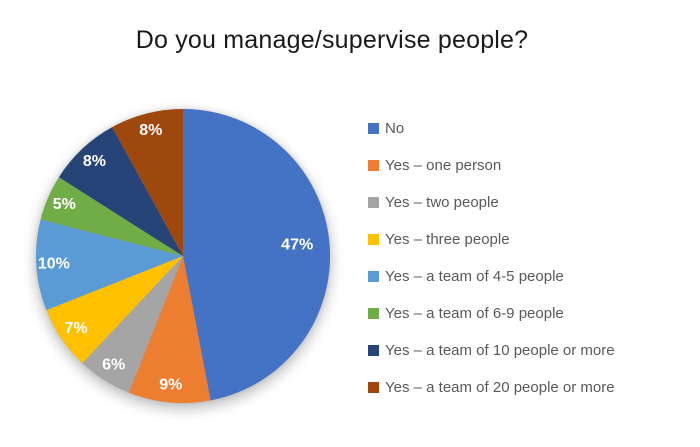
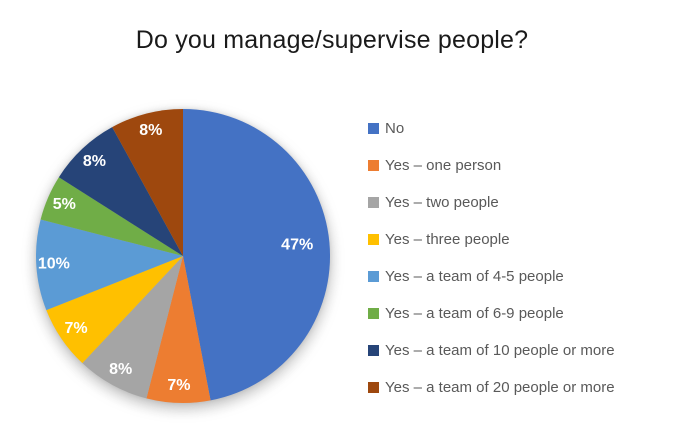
Yes – one person: 9% -> 7%
Yes – two people: 6% -> 8%
